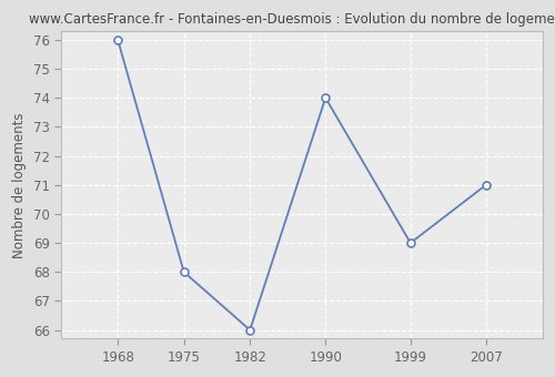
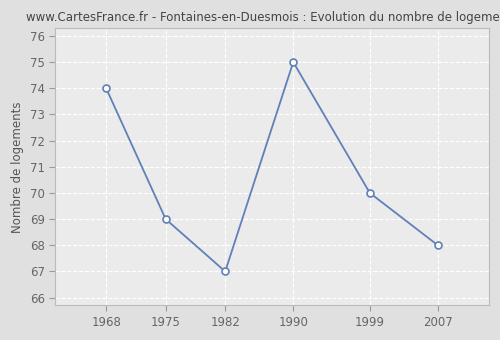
1968: 76 -> 74
1975: 68 -> 69
1982: 66 -> 67
1990: 74 -> 75
1999: 69 -> 70
2007: 71 -> 68
